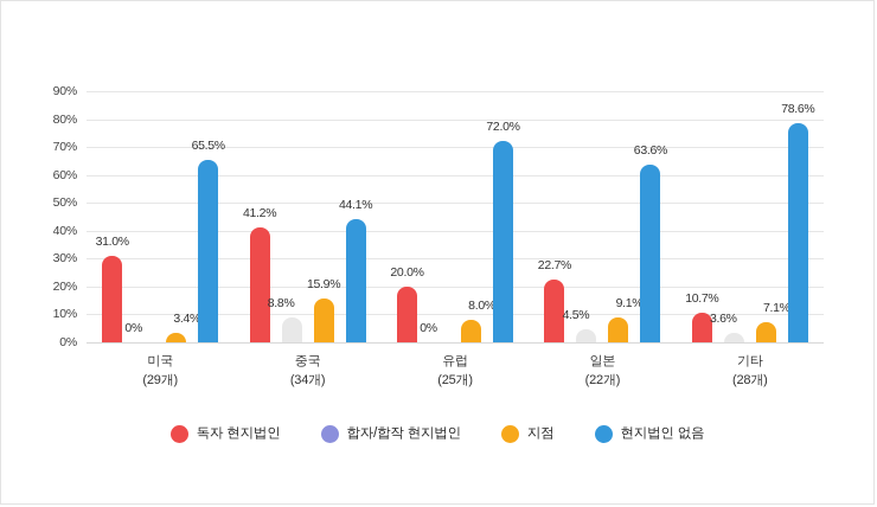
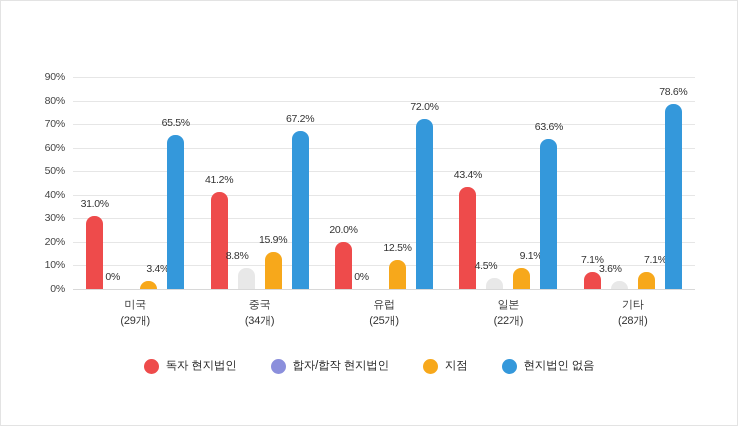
현지법인 없음/중국: 44.1% -> 67.2%
지점/유럽: 8.0% -> 12.5%
독자 현지법인/일본: 22.7% -> 43.4%
독자 현지법인/기타: 10.7% -> 7.1%
